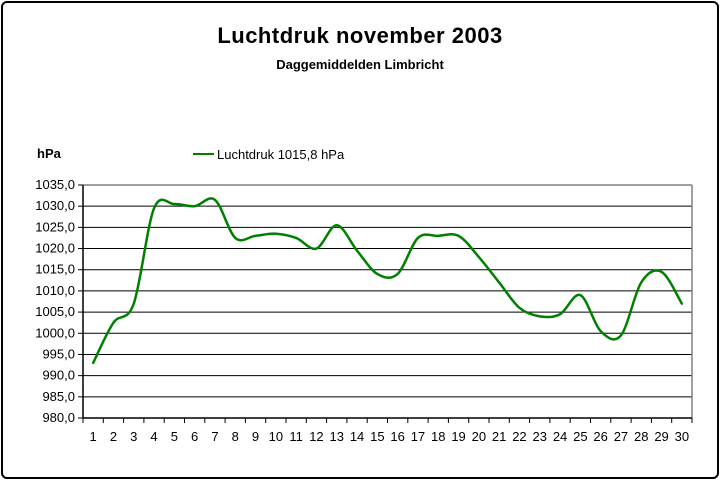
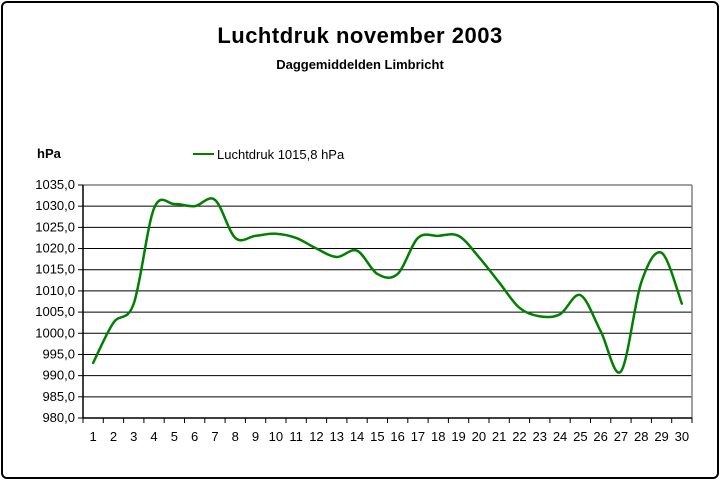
13: 1026 -> 1018
27: 1000 -> 991
29: 1014 -> 1019
